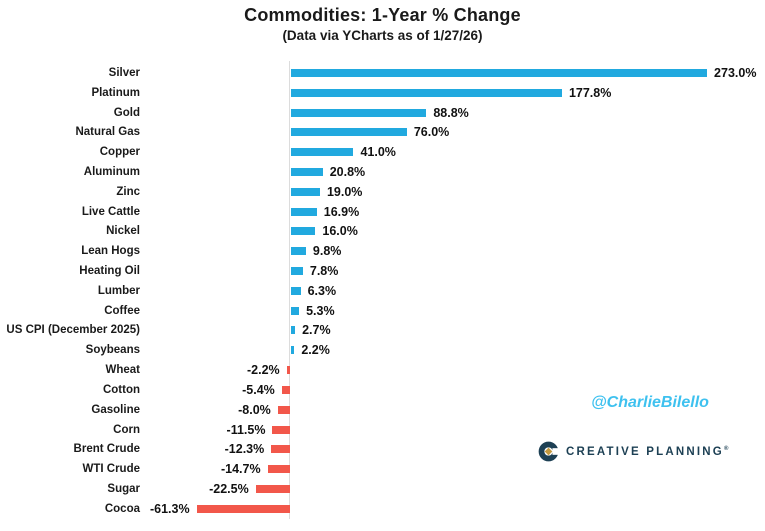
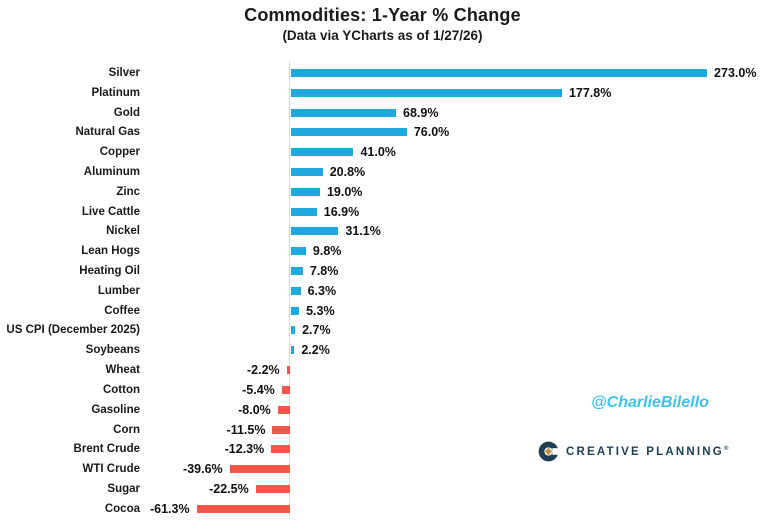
Gold: 88.8% -> 68.9%
Nickel: 16.0% -> 31.1%
WTI Crude: -14.7% -> -39.6%
